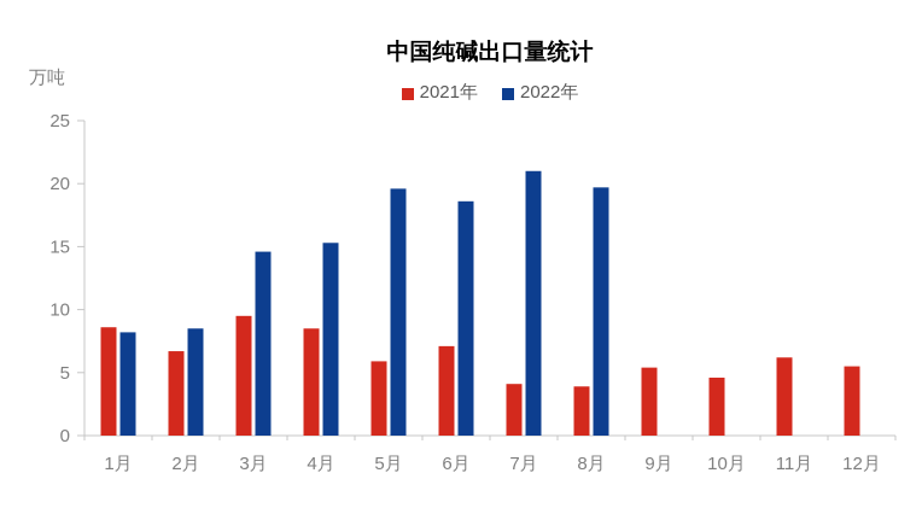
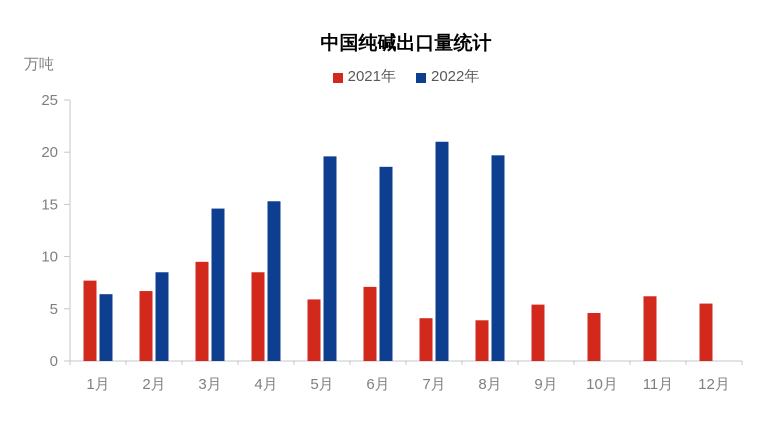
2021年/1月: 8.6 -> 7.7
2022年/1月: 8.2 -> 6.4
